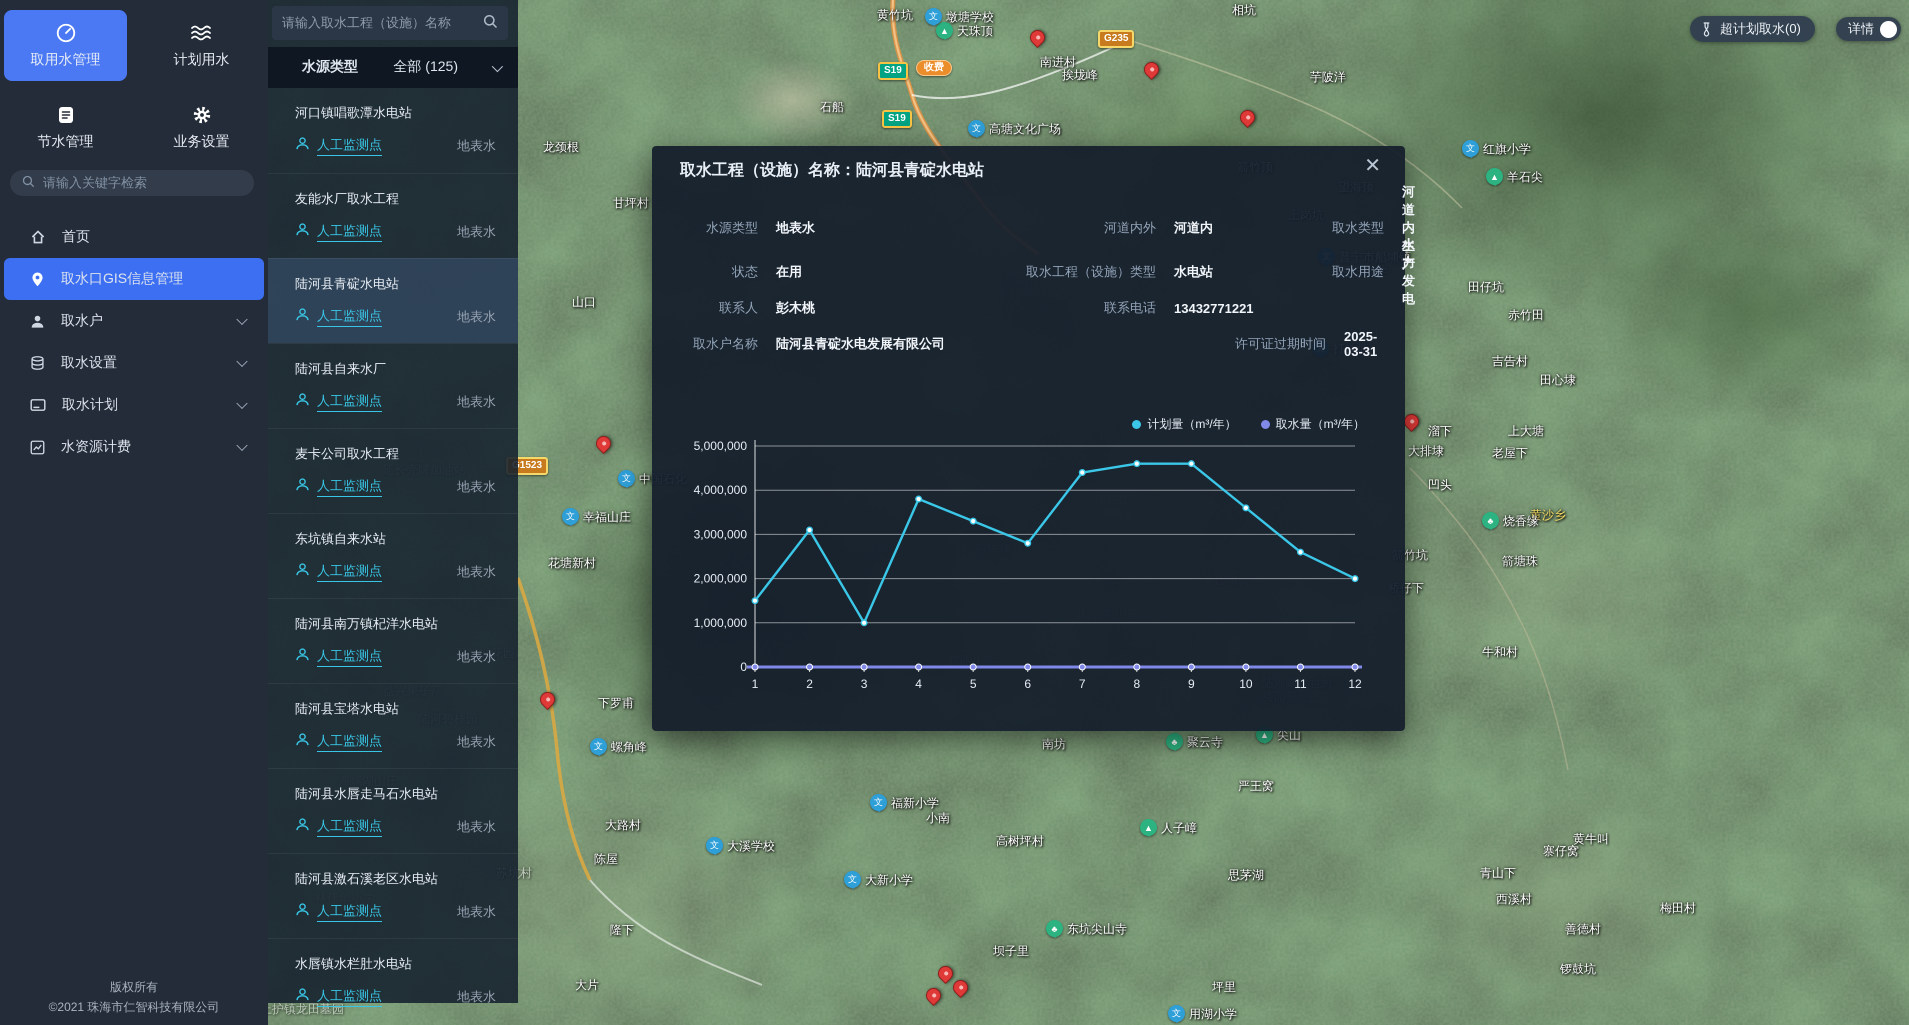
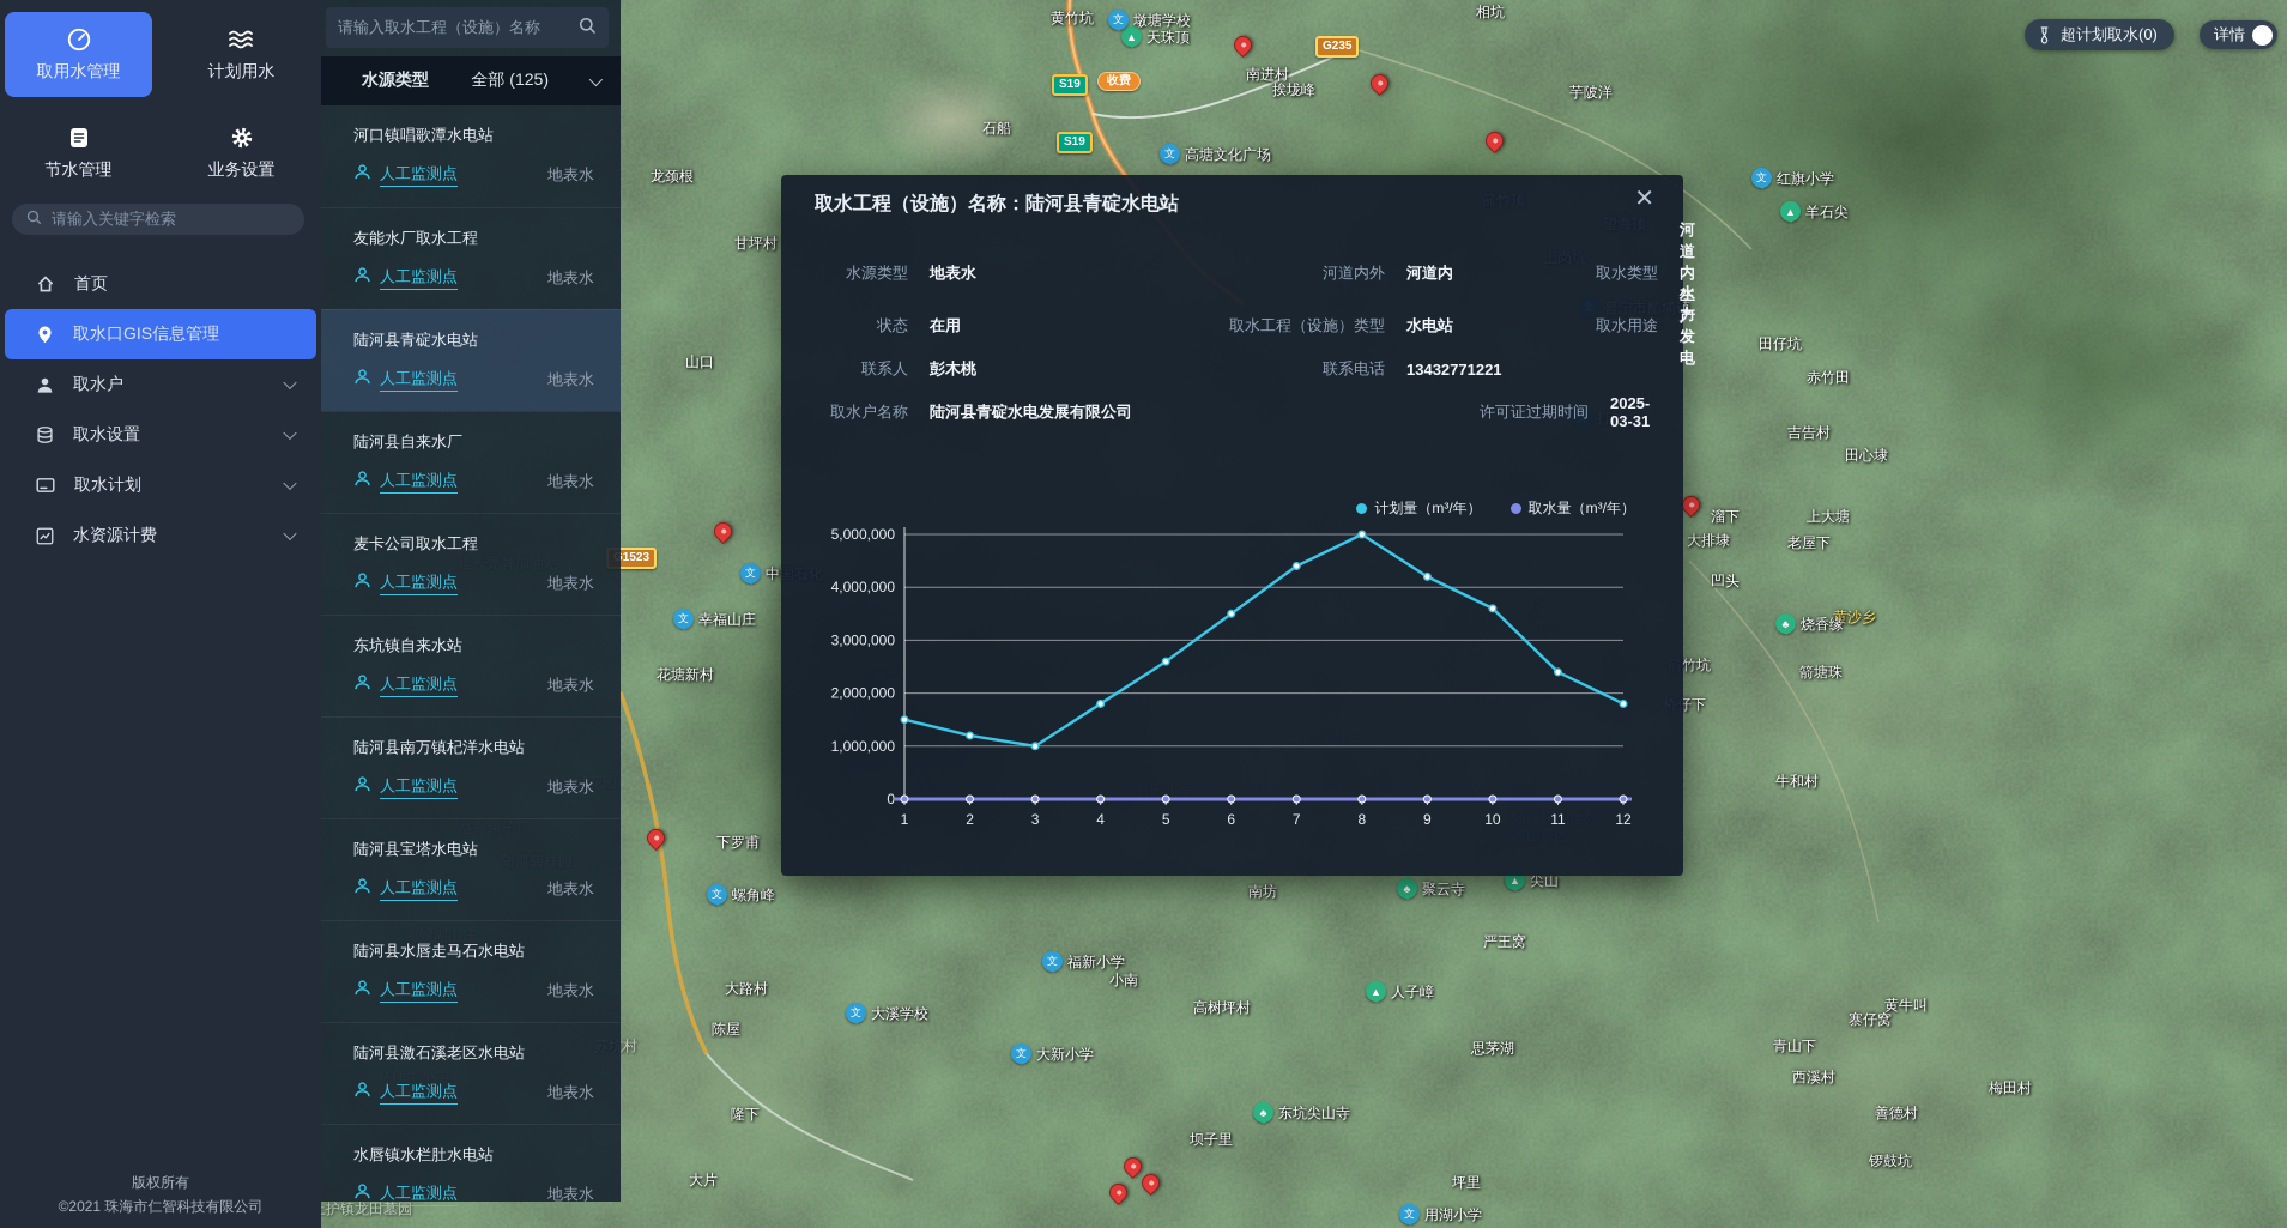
计划量（m³/年）/2: 3100000 -> 1200000
计划量（m³/年）/4: 3800000 -> 1800000
计划量（m³/年）/5: 3300000 -> 2600000
计划量（m³/年）/6: 2800000 -> 3500000
计划量（m³/年）/8: 4600000 -> 5000000
计划量（m³/年）/9: 4600000 -> 4200000
计划量（m³/年）/11: 2600000 -> 2400000
计划量（m³/年）/12: 2000000 -> 1800000
